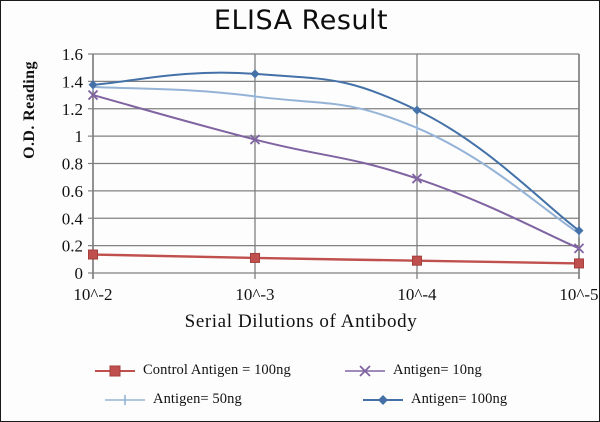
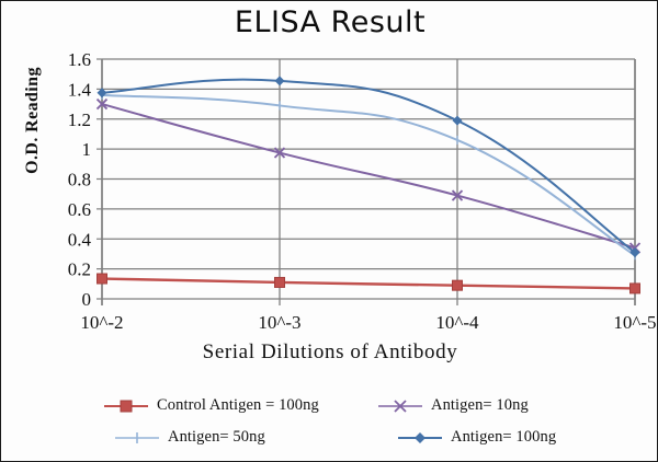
Antigen= 10ng/10^-5: 0.18 -> 0.34
